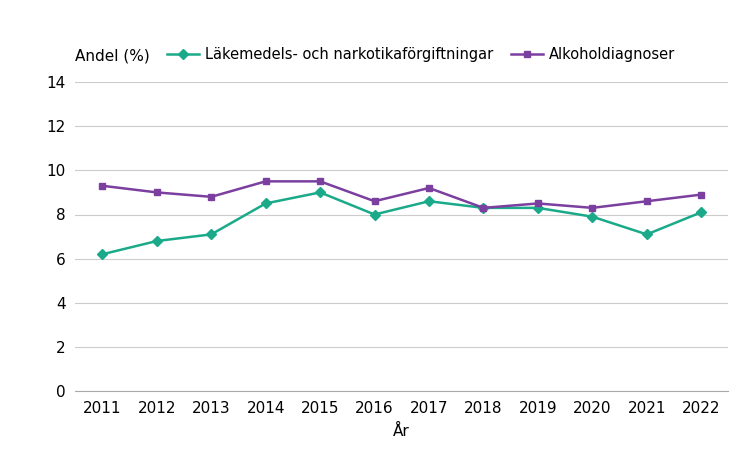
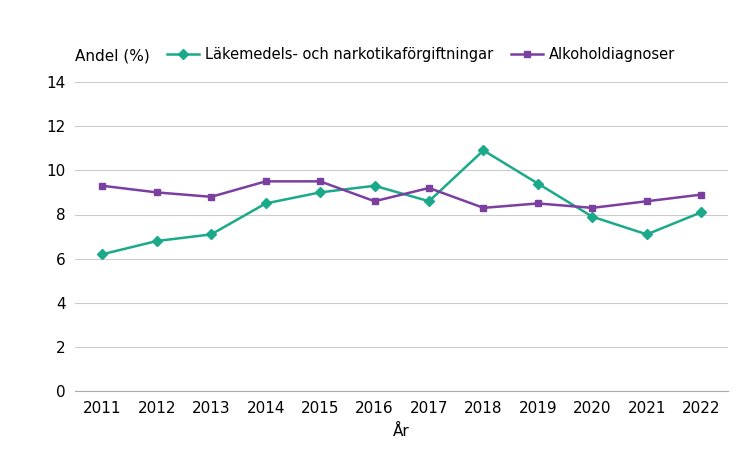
Läkemedels- och narkotikaförgiftningar/2016: 8.0 -> 9.3
Läkemedels- och narkotikaförgiftningar/2018: 8.3 -> 10.9
Läkemedels- och narkotikaförgiftningar/2019: 8.3 -> 9.4
